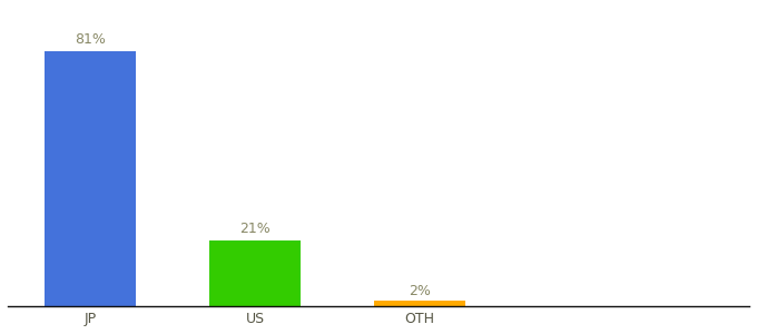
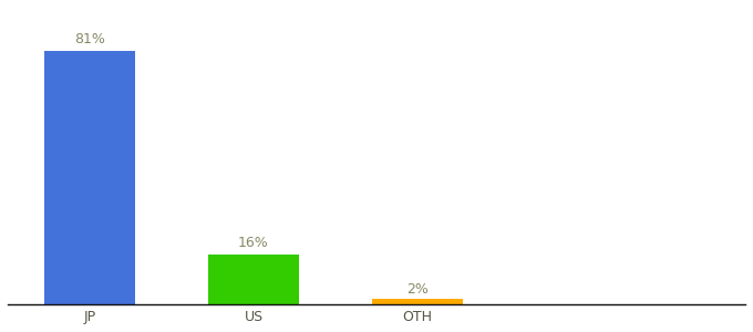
US: 21% -> 16%
